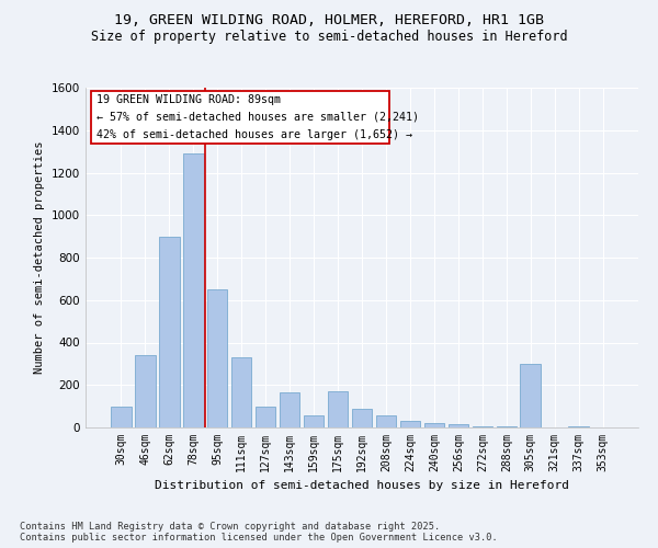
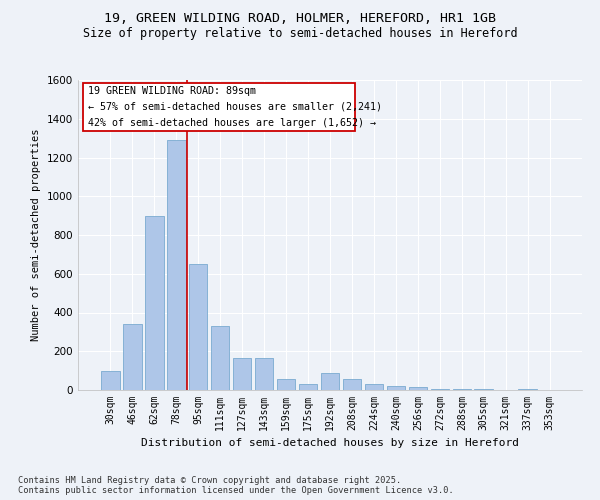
127sqm: 100 -> 160
175sqm: 170 -> 30
305sqm: 300 -> 0
